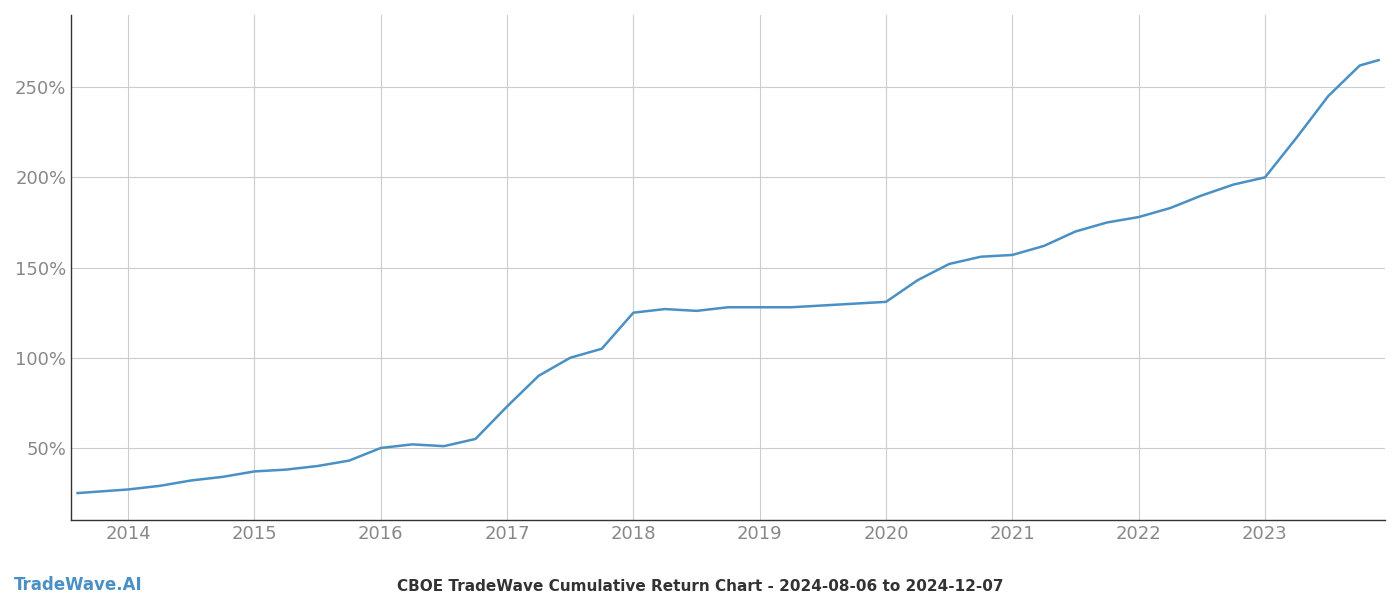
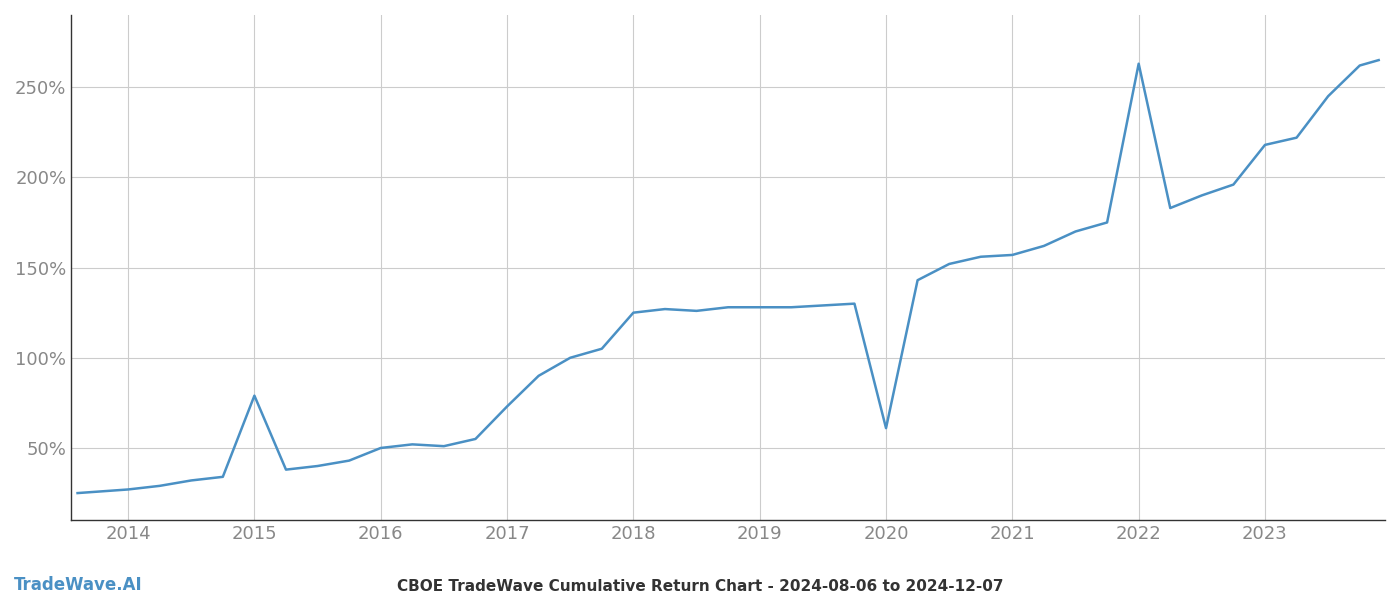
2015: 37% -> 79%
2020: 131% -> 61%
2022: 178% -> 263%
2023: 200% -> 218%
